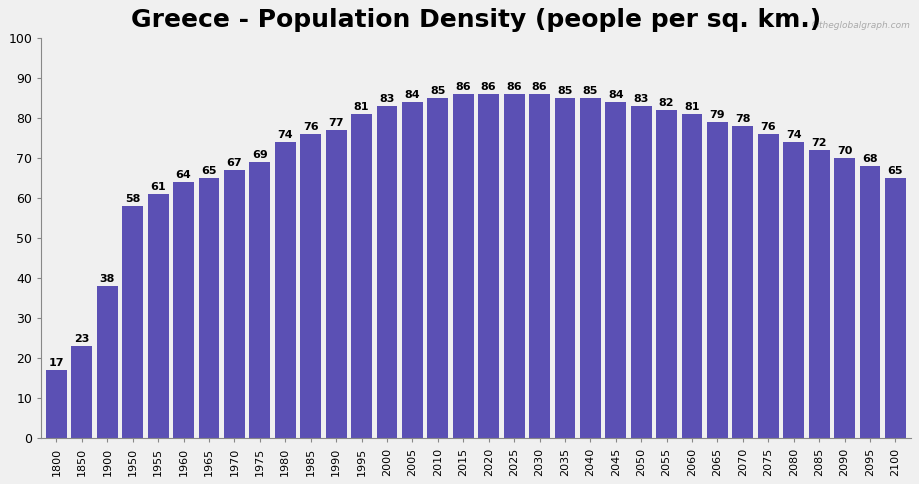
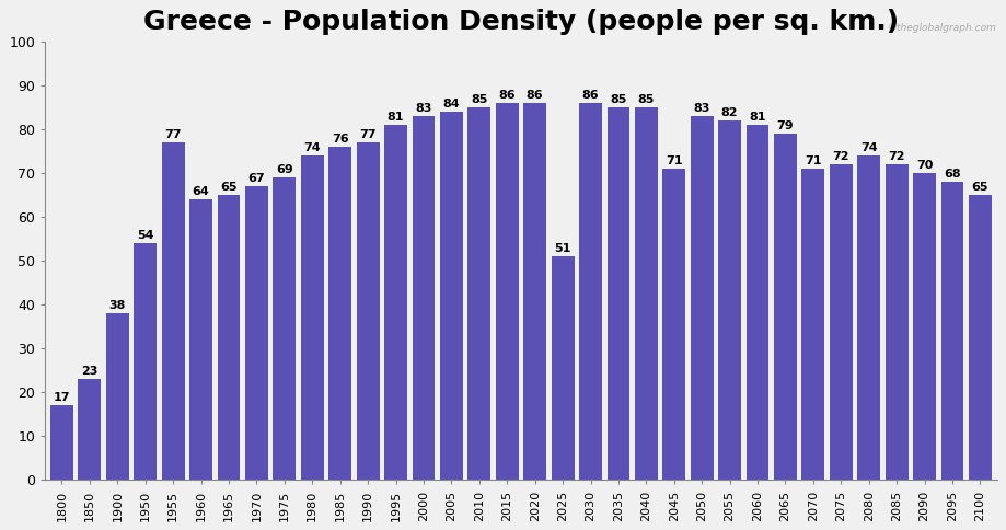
1950: 58 -> 54
1955: 61 -> 77
2025: 86 -> 51
2045: 84 -> 71
2070: 78 -> 71
2075: 76 -> 72
